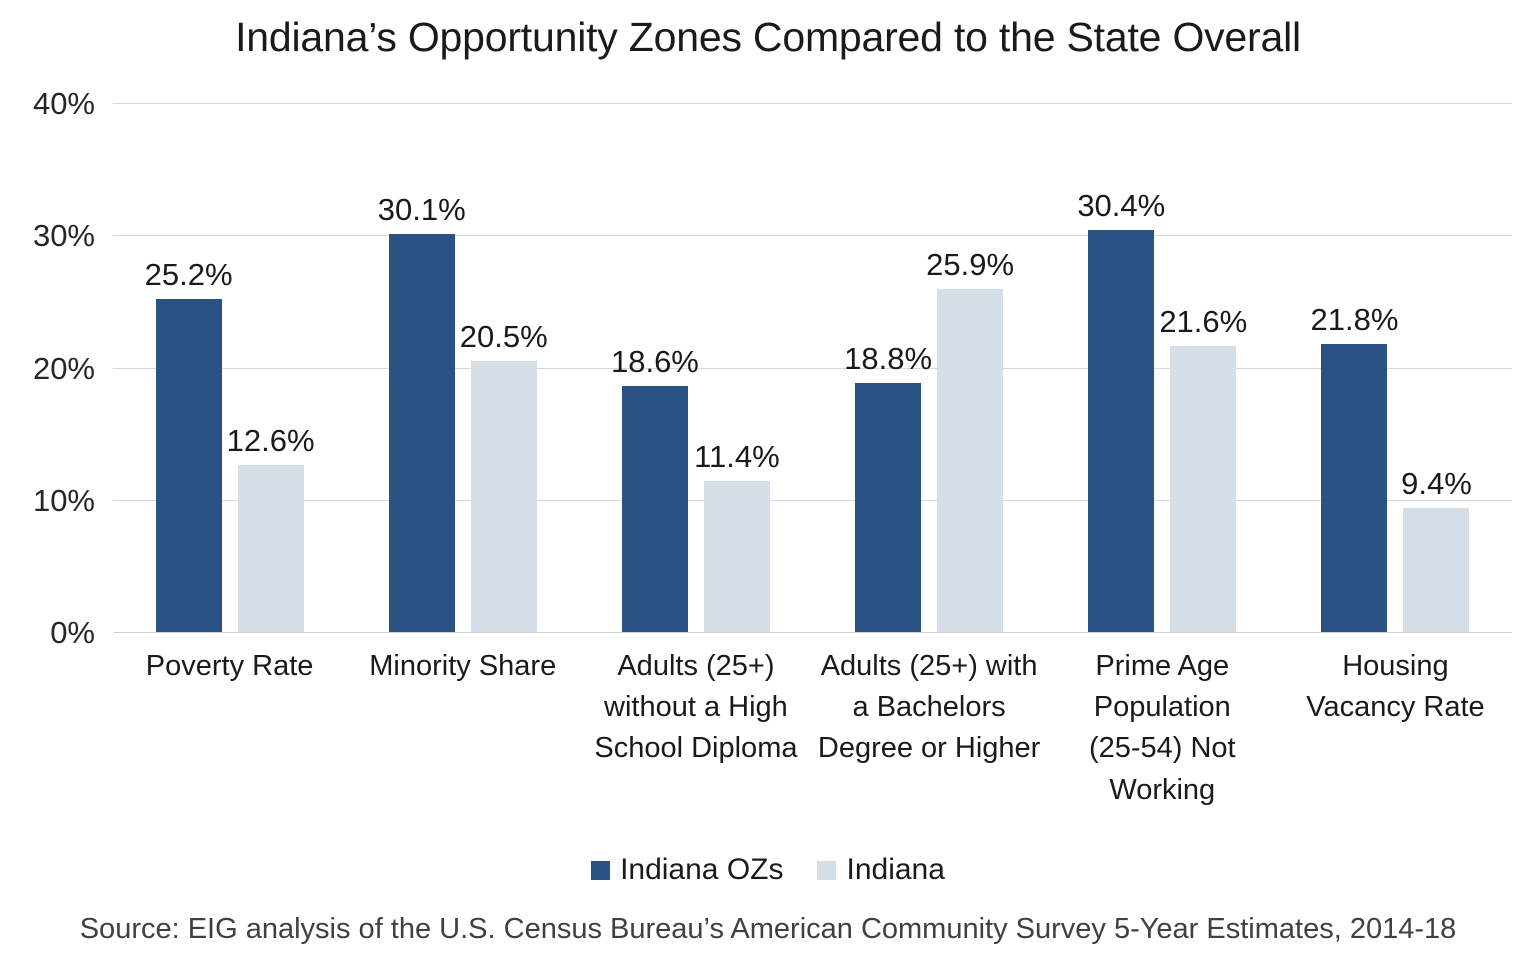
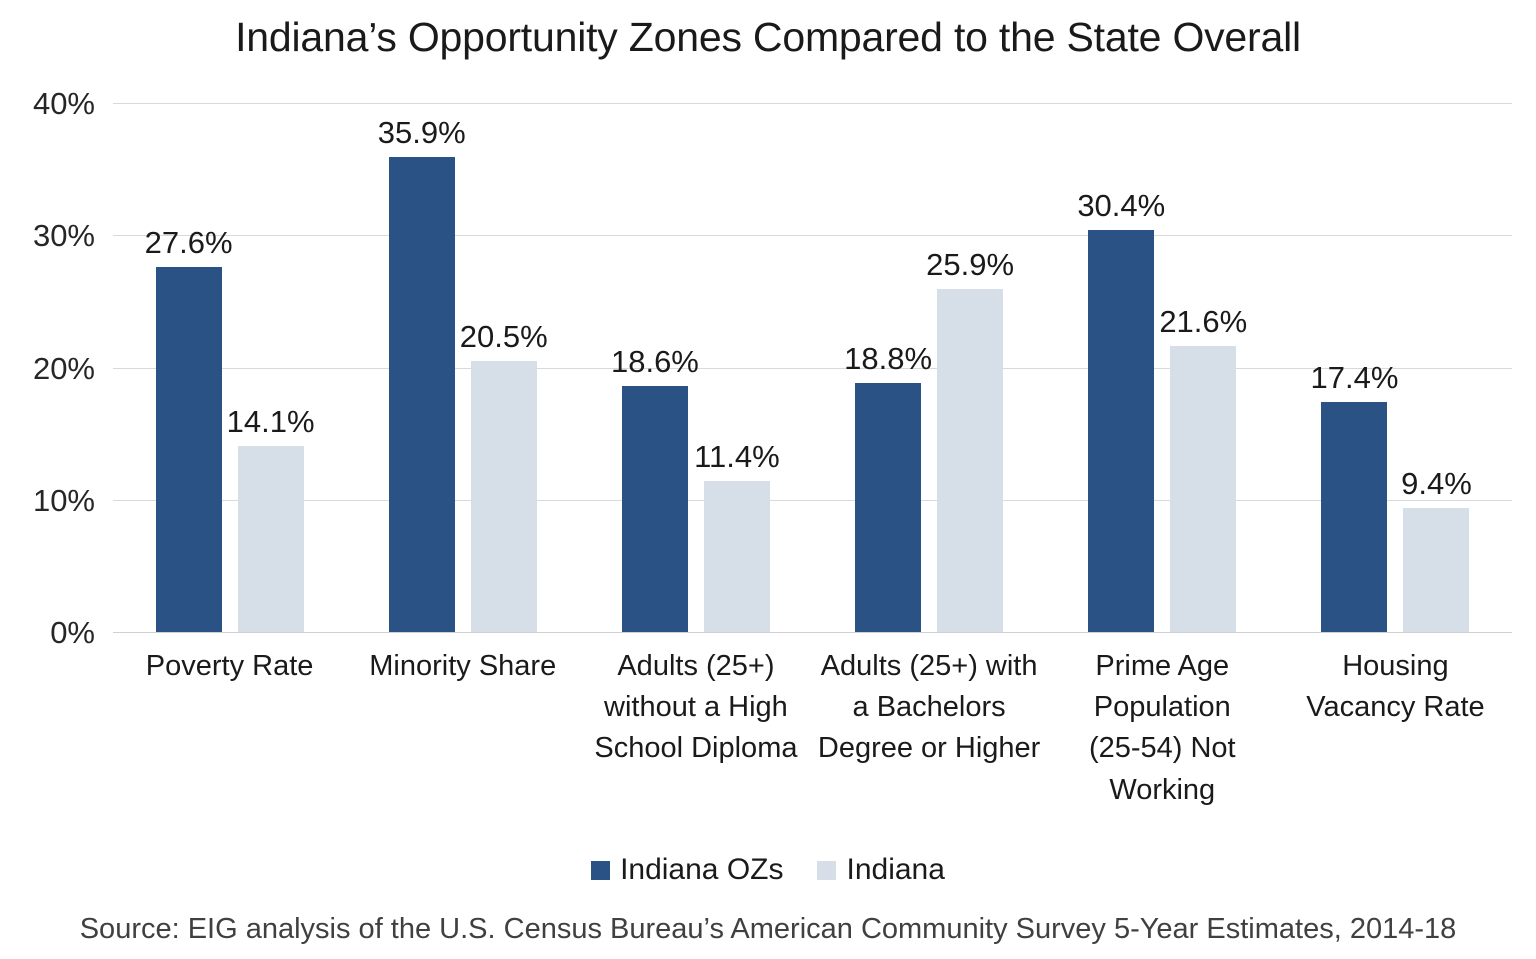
Indiana OZs/Poverty Rate: 25.2% -> 27.6%
Indiana/Poverty Rate: 12.6% -> 14.1%
Indiana OZs/Minority Share: 30.1% -> 35.9%
Indiana OZs/Housing Vacancy Rate: 21.8% -> 17.4%
